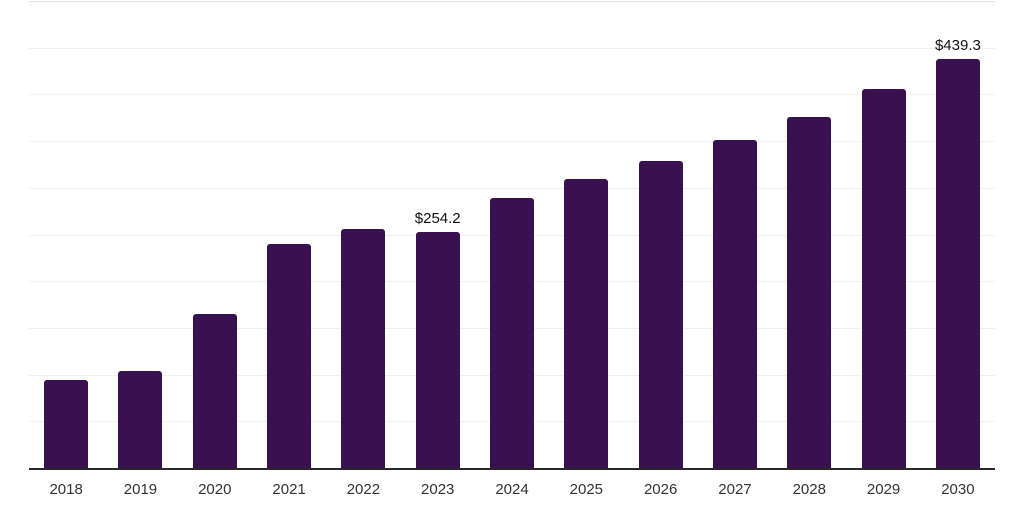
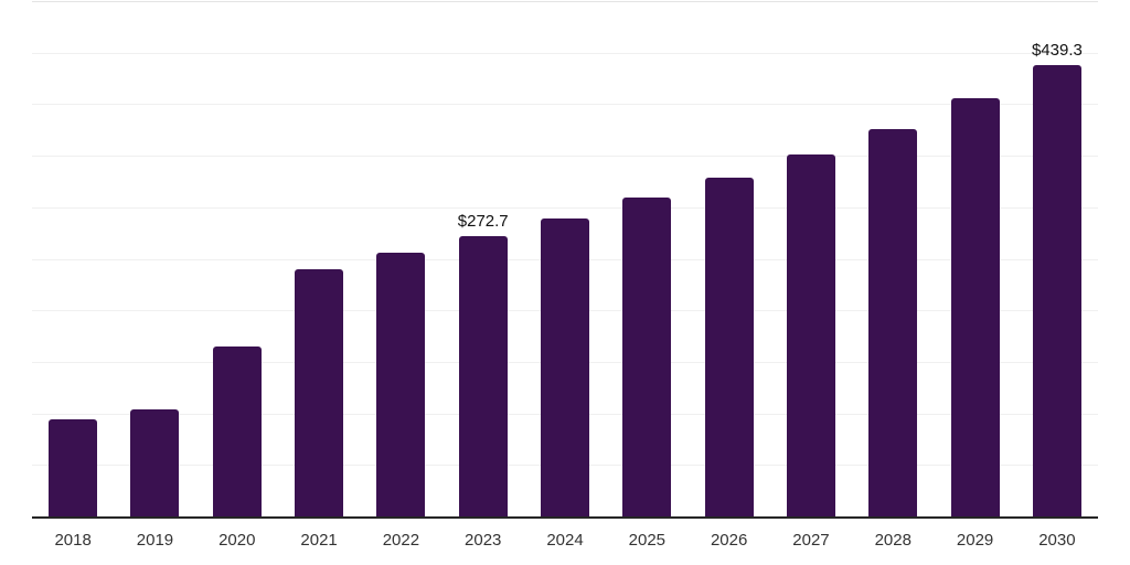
2023: $254.2 -> $272.7
